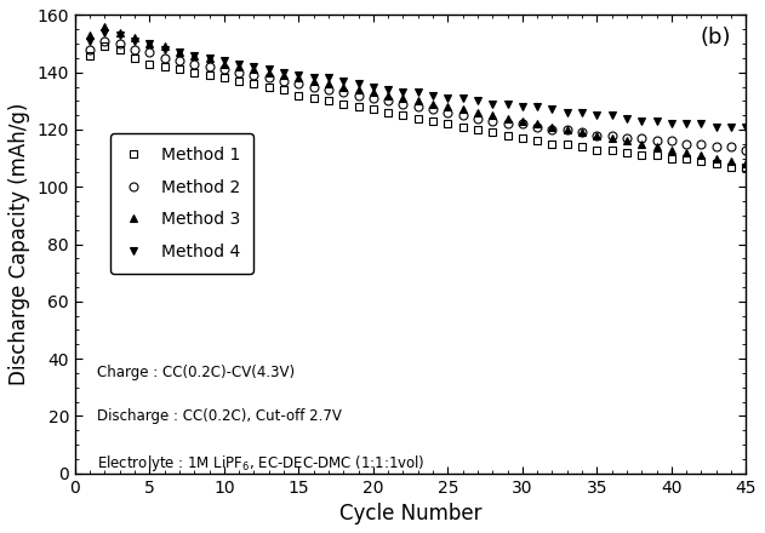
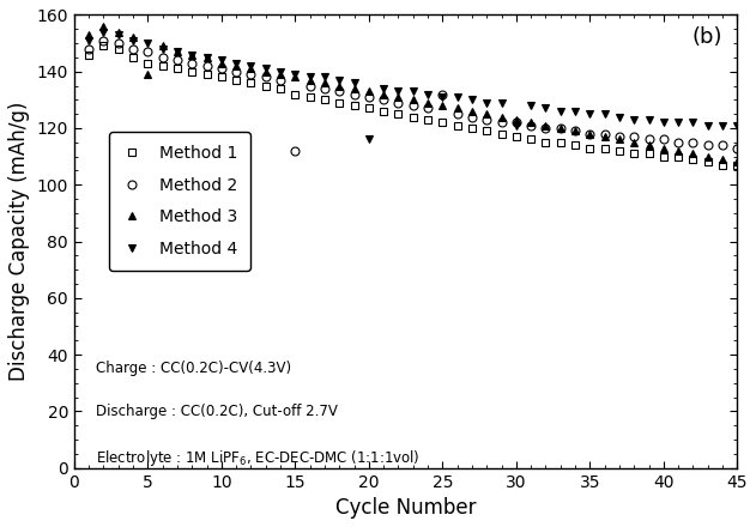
Method 3/5: 150 -> 139
Method 2/15: 136 -> 112
Method 4/20: 135 -> 116
Method 2/25: 126 -> 132
Method 4/30: 128 -> 121
